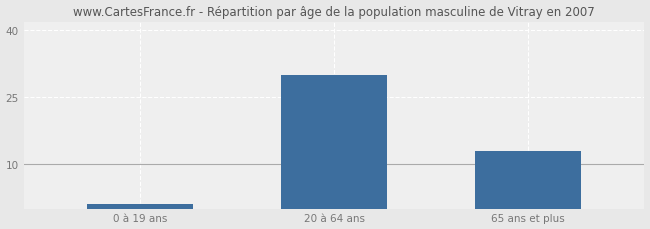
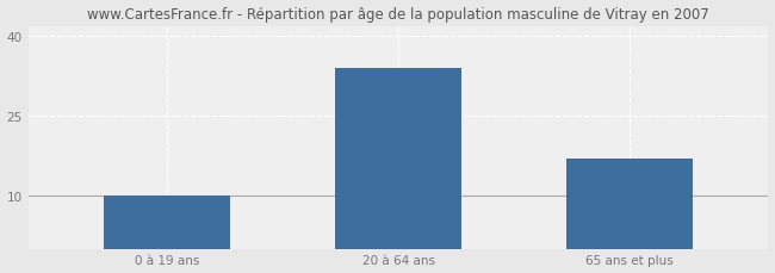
0 à 19 ans: 1 -> 10
20 à 64 ans: 30 -> 34
65 ans et plus: 13 -> 17
